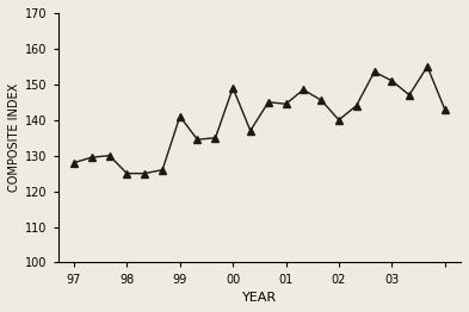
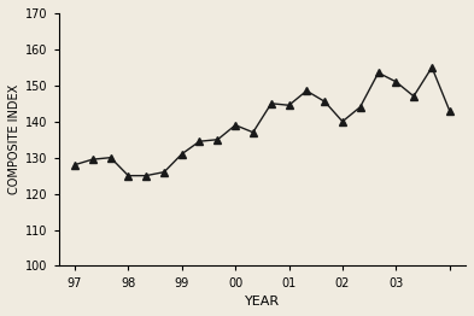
99: 141.0 -> 131.0
00: 149.0 -> 139.0
